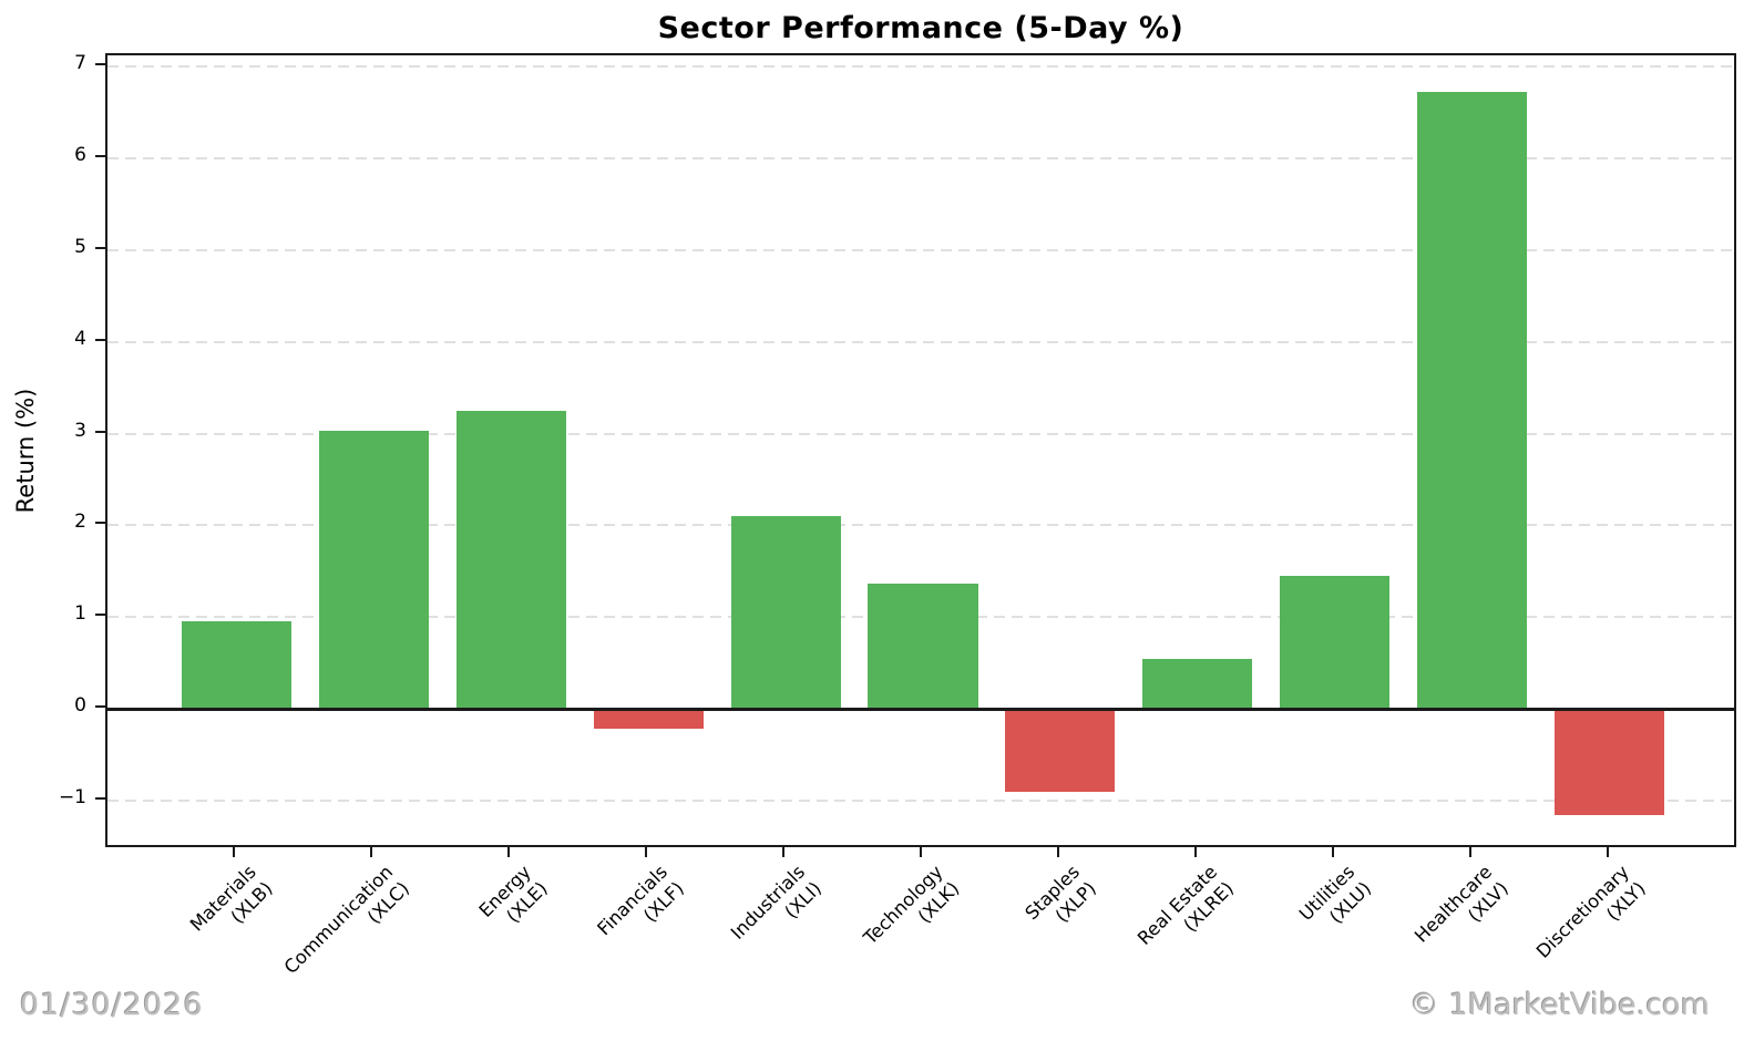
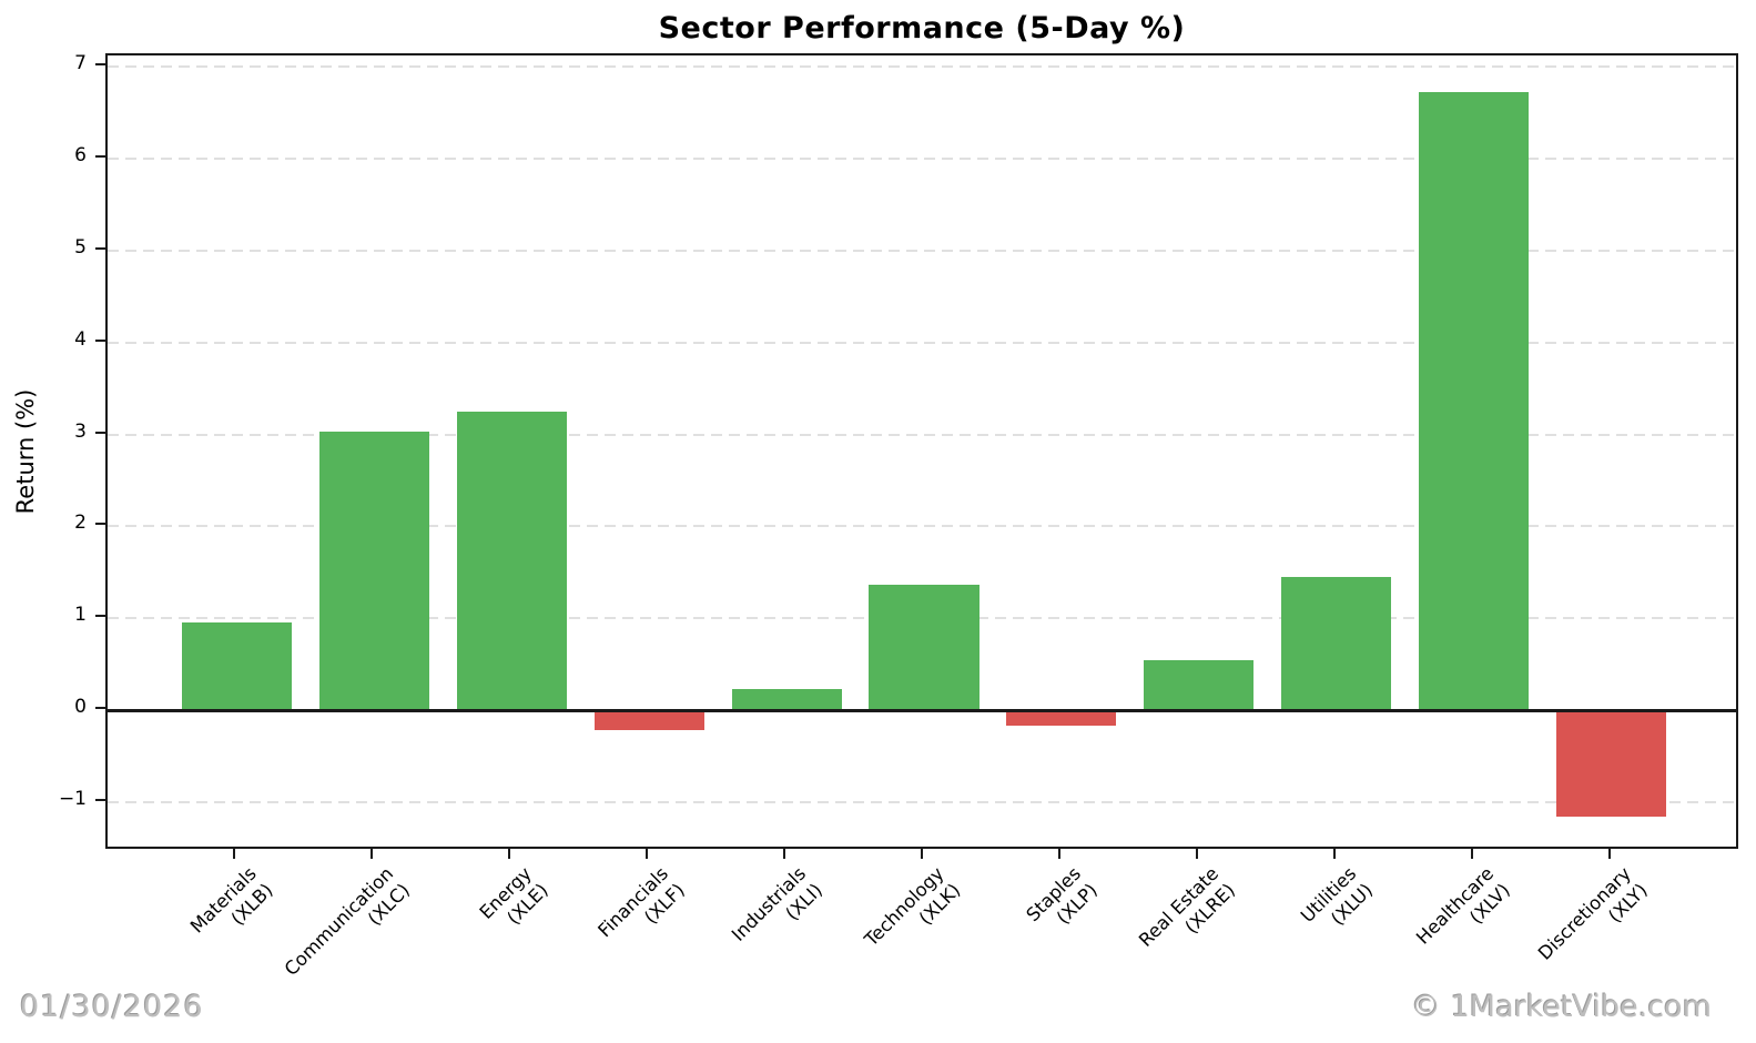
Industrials (XLI): 2.1 -> 0.2
Staples (XLP): -0.9 -> -0.2
